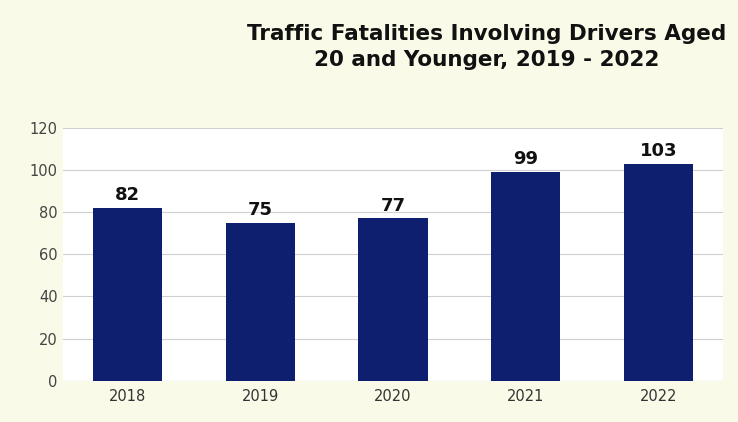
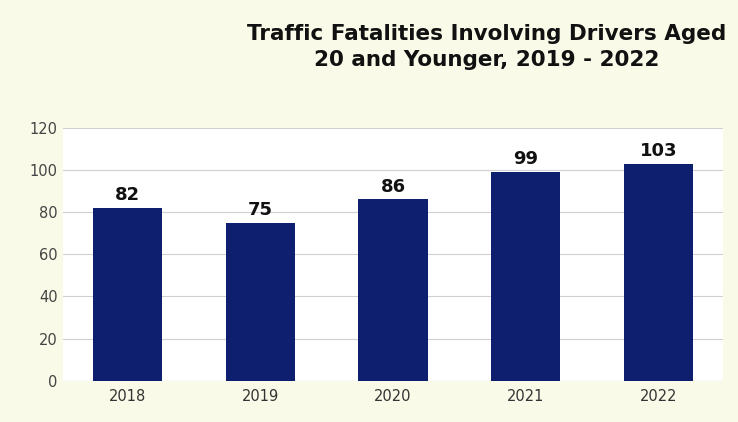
2020: 77 -> 86
